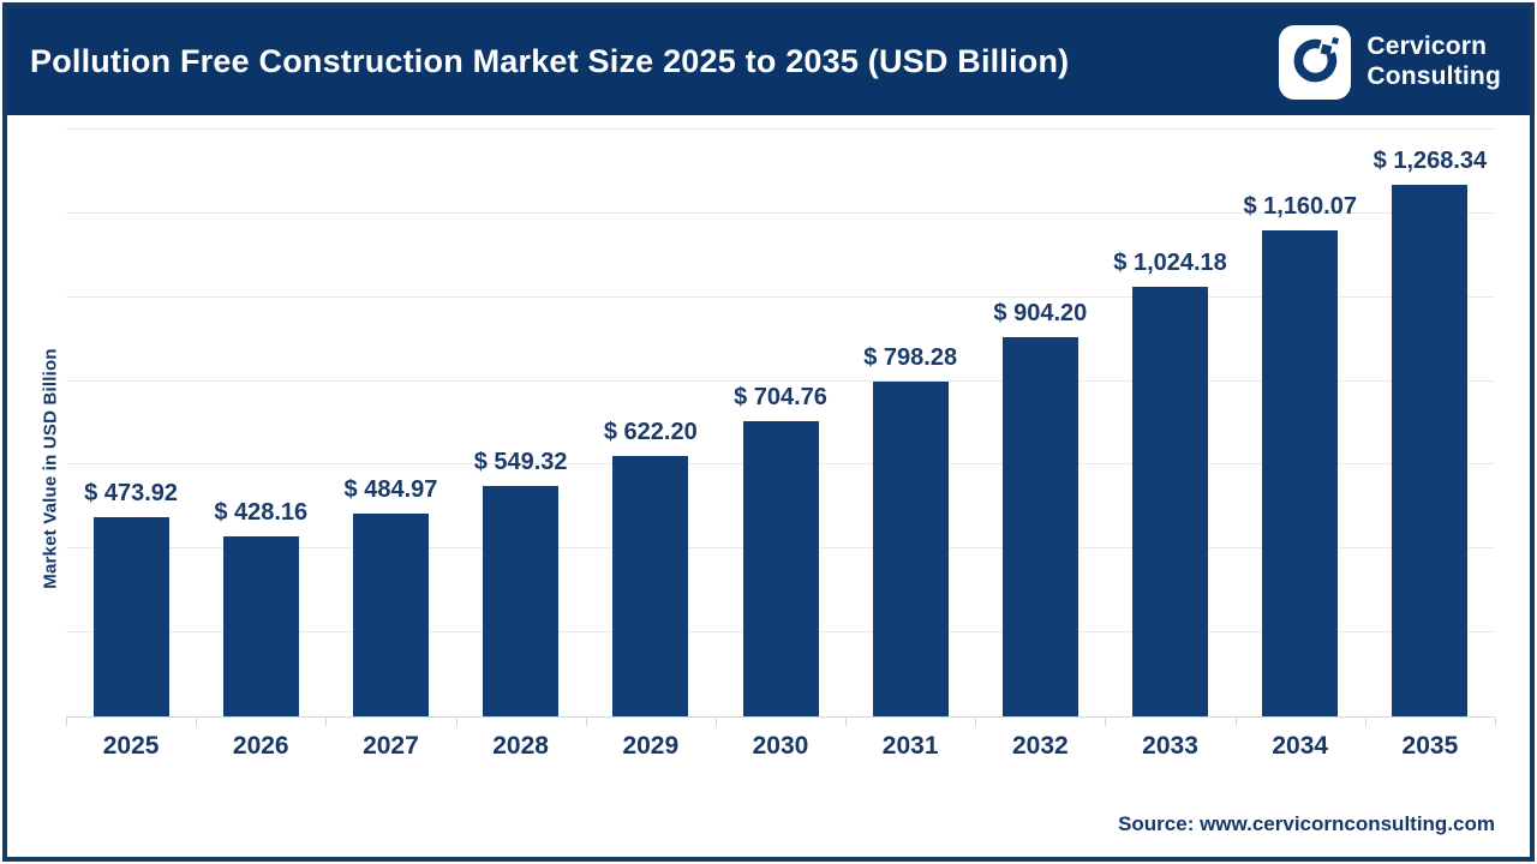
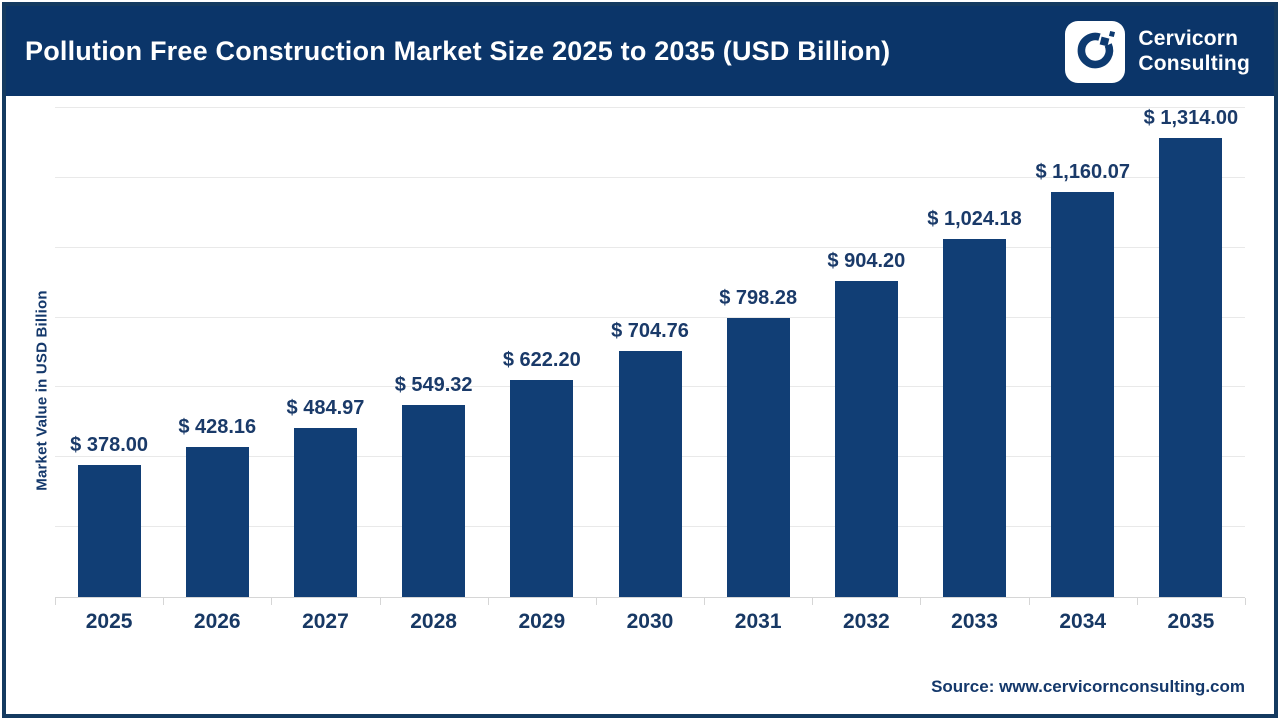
2025: 473.92 -> 378.00
2035: 1,268.34 -> 1,314.00
